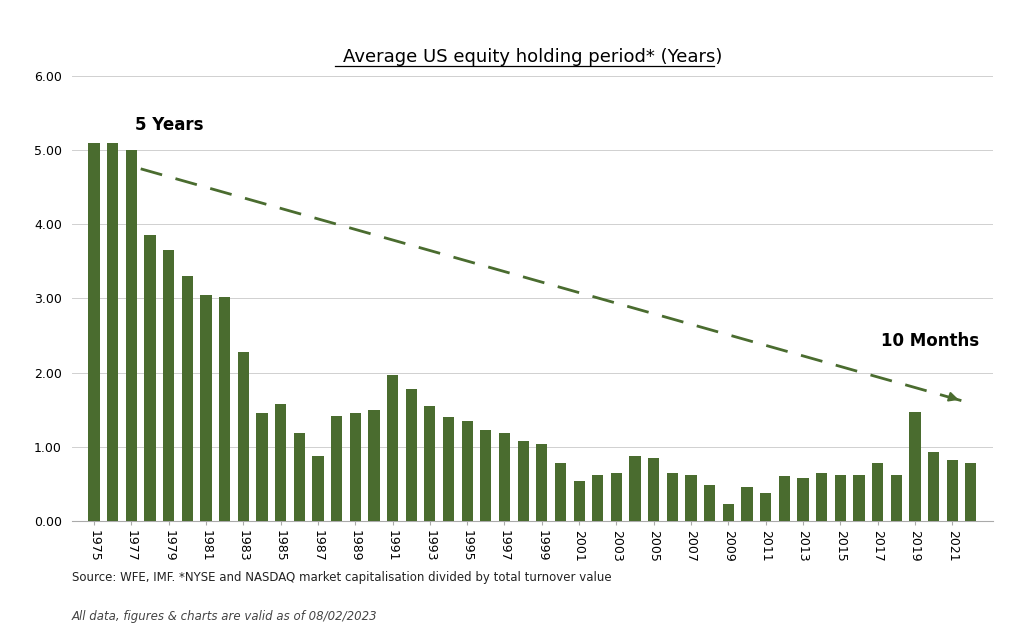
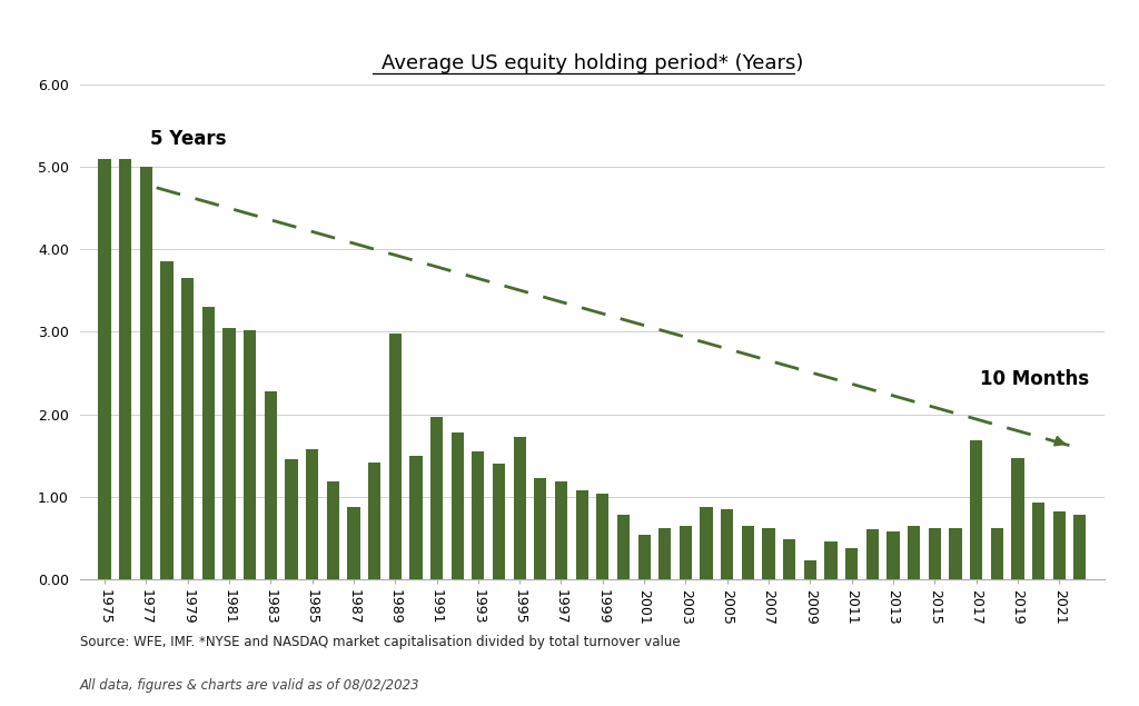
1989: 1.45 -> 2.98
1995: 1.35 -> 1.72
2017: 0.78 -> 1.68
